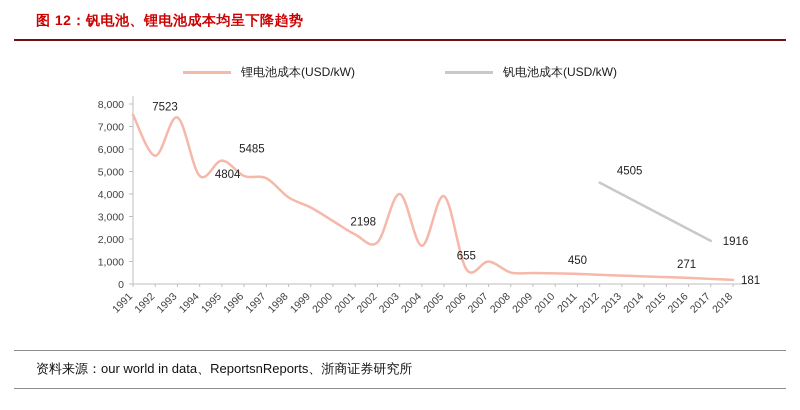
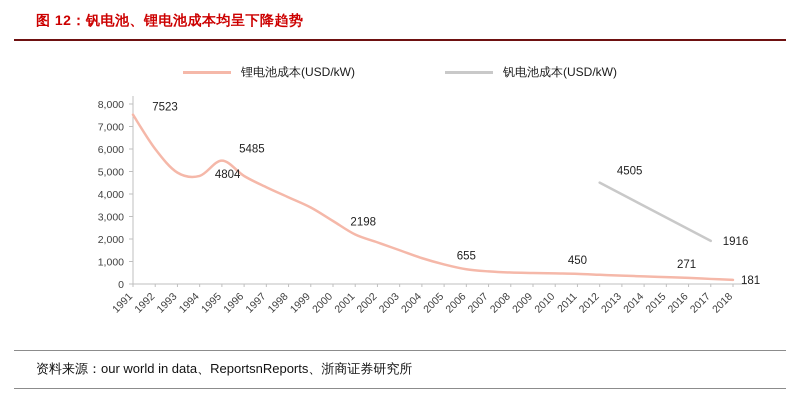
锂电池成本(USD/kW)/1992: 5700 -> 6000
锂电池成本(USD/kW)/1993: 7400 -> 5000
锂电池成本(USD/kW)/1997: 4700 -> 4300
锂电池成本(USD/kW)/2003: 4000 -> 1500
锂电池成本(USD/kW)/2004: 1700 -> 1200
锂电池成本(USD/kW)/2005: 3900 -> 900
锂电池成本(USD/kW)/2007: 1000 -> 600
